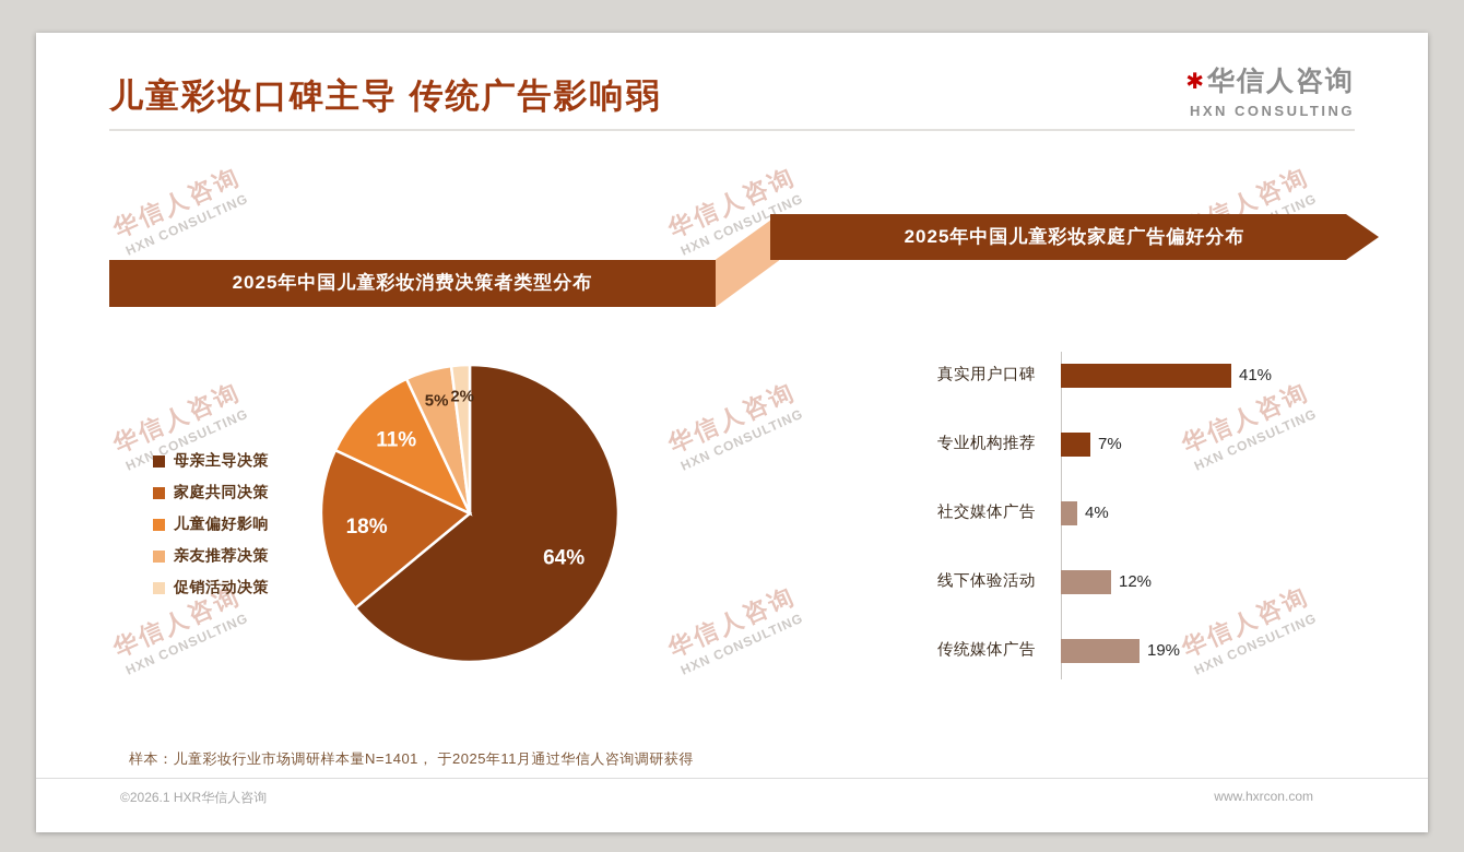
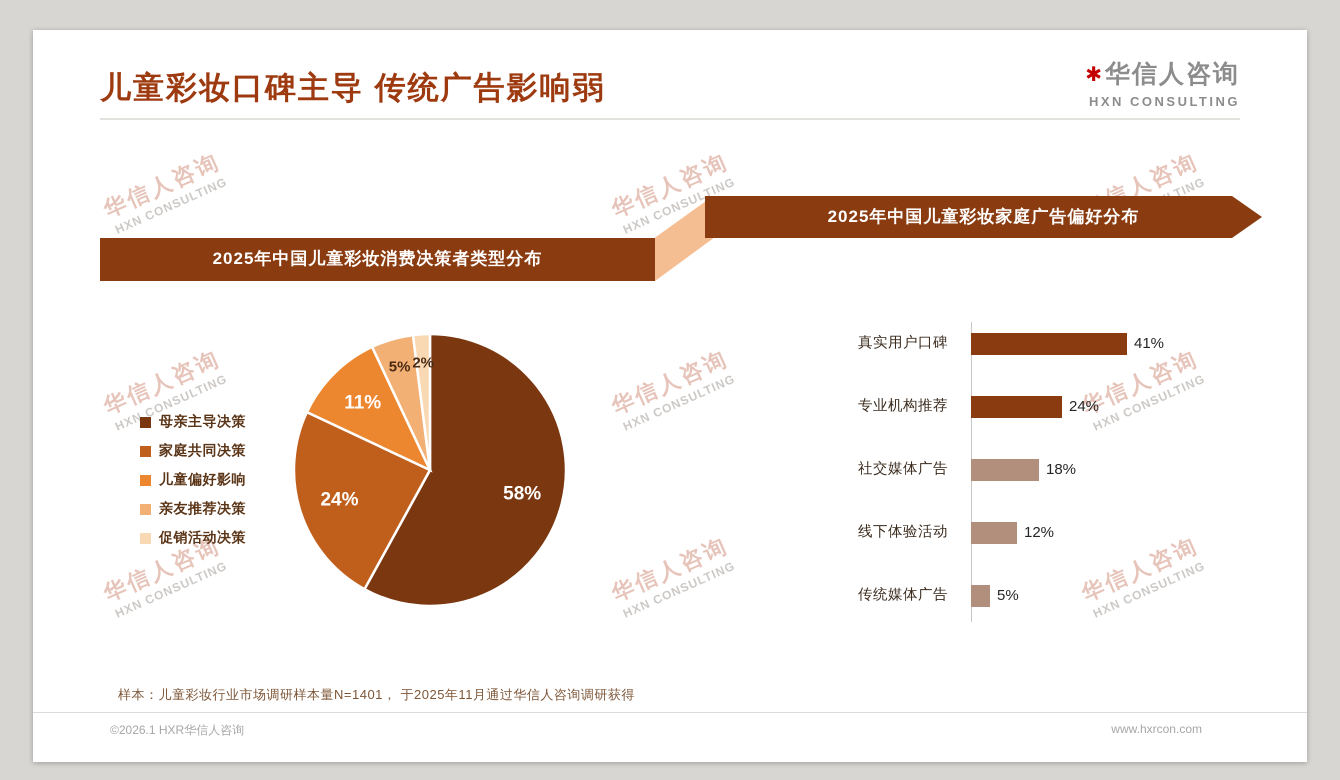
2025年中国儿童彩妆消费决策者类型分布/母亲主导决策: 64% -> 58%
2025年中国儿童彩妆消费决策者类型分布/家庭共同决策: 18% -> 24%
2025年中国儿童彩妆家庭广告偏好分布/专业机构推荐: 7% -> 24%
2025年中国儿童彩妆家庭广告偏好分布/社交媒体广告: 4% -> 18%
2025年中国儿童彩妆家庭广告偏好分布/传统媒体广告: 19% -> 5%
